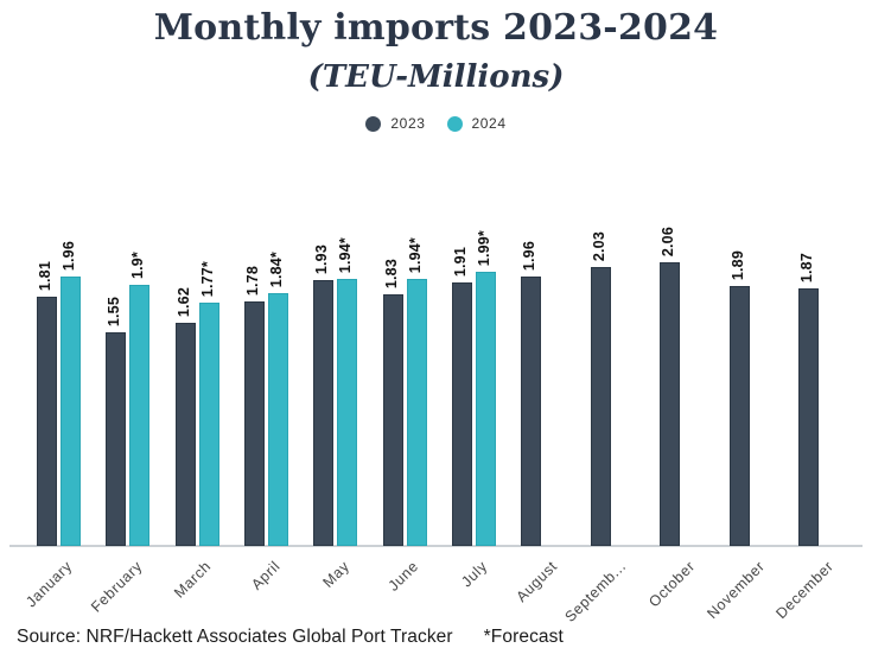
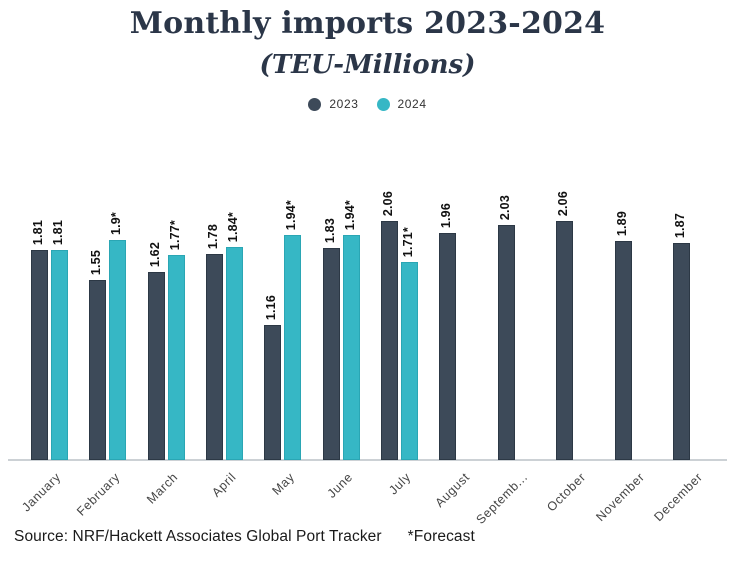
2024/January: 1.96 -> 1.81
2023/May: 1.93 -> 1.16
2023/July: 1.91 -> 2.06
2024/July: 1.99 -> 1.71
